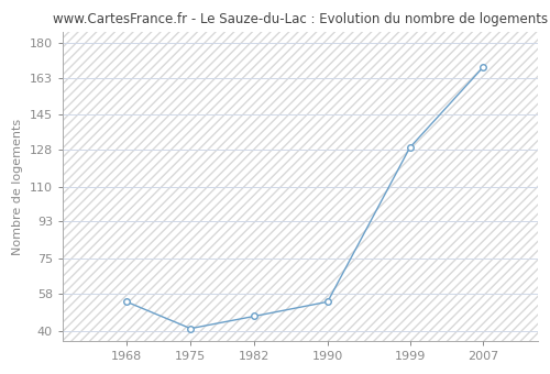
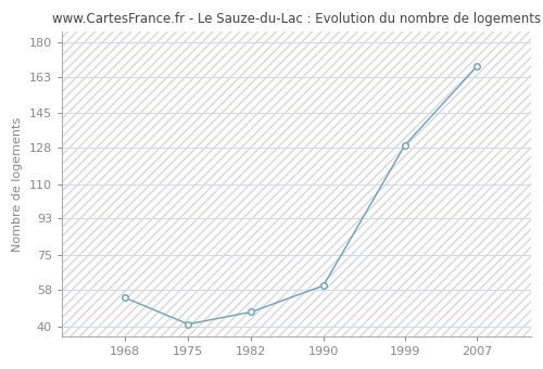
1990: 54 -> 60
